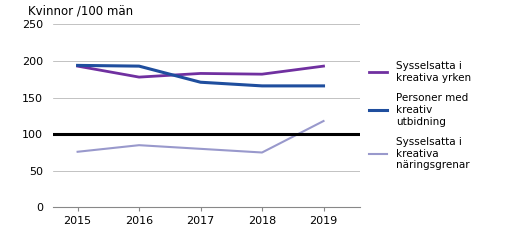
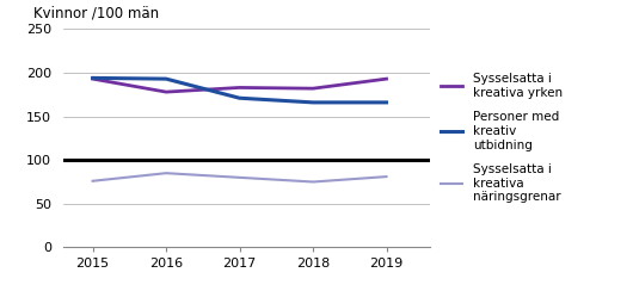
Sysselsatta i kreativa näringsgrenar/2019: 118 -> 81
